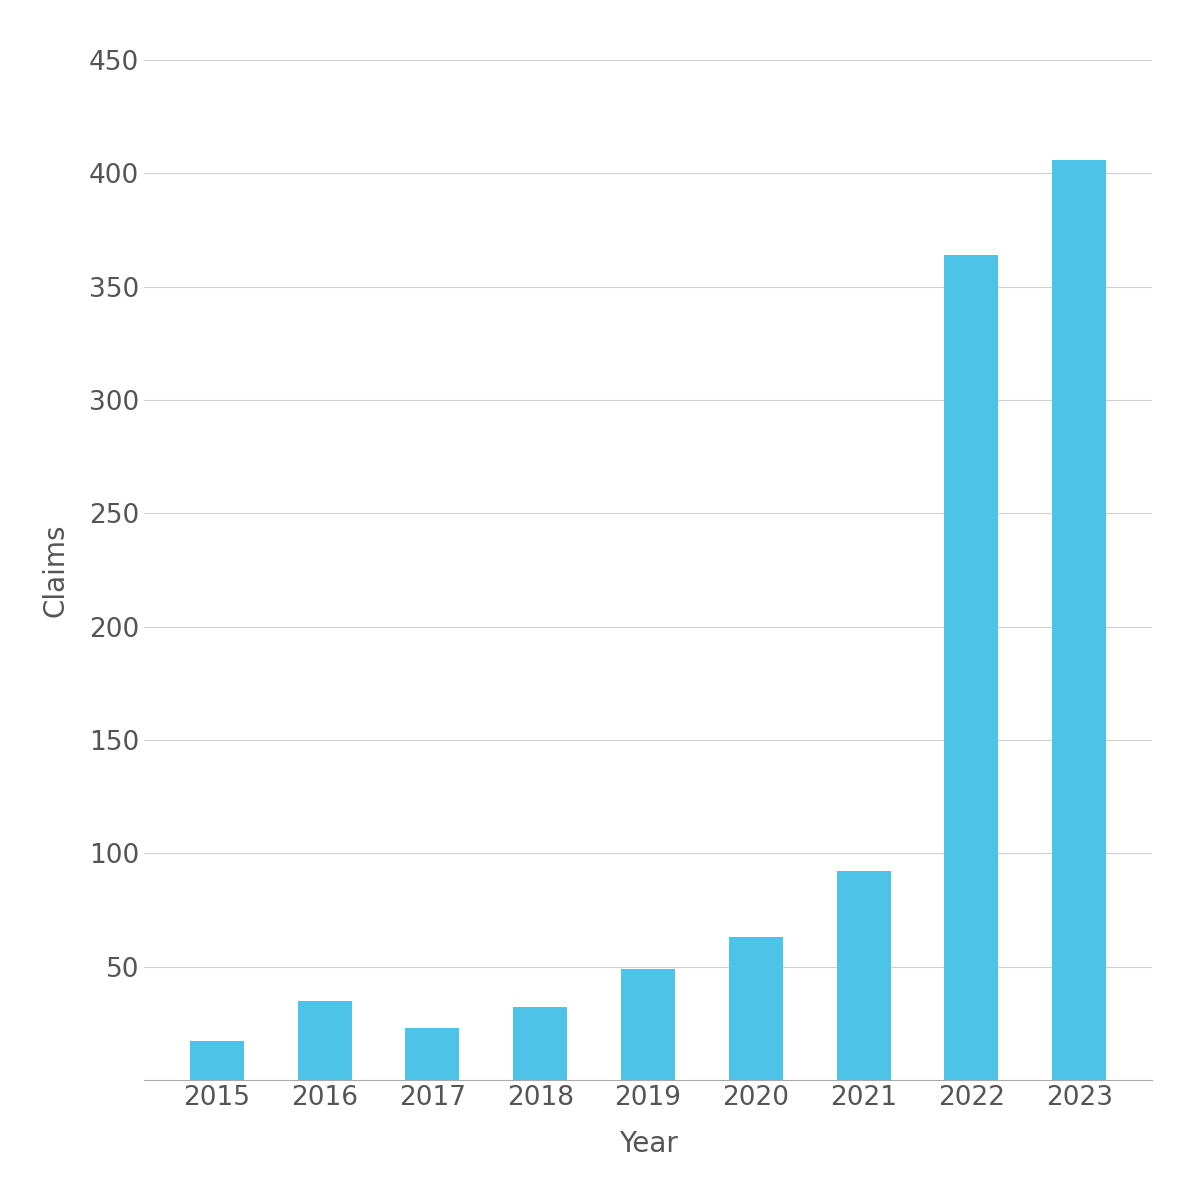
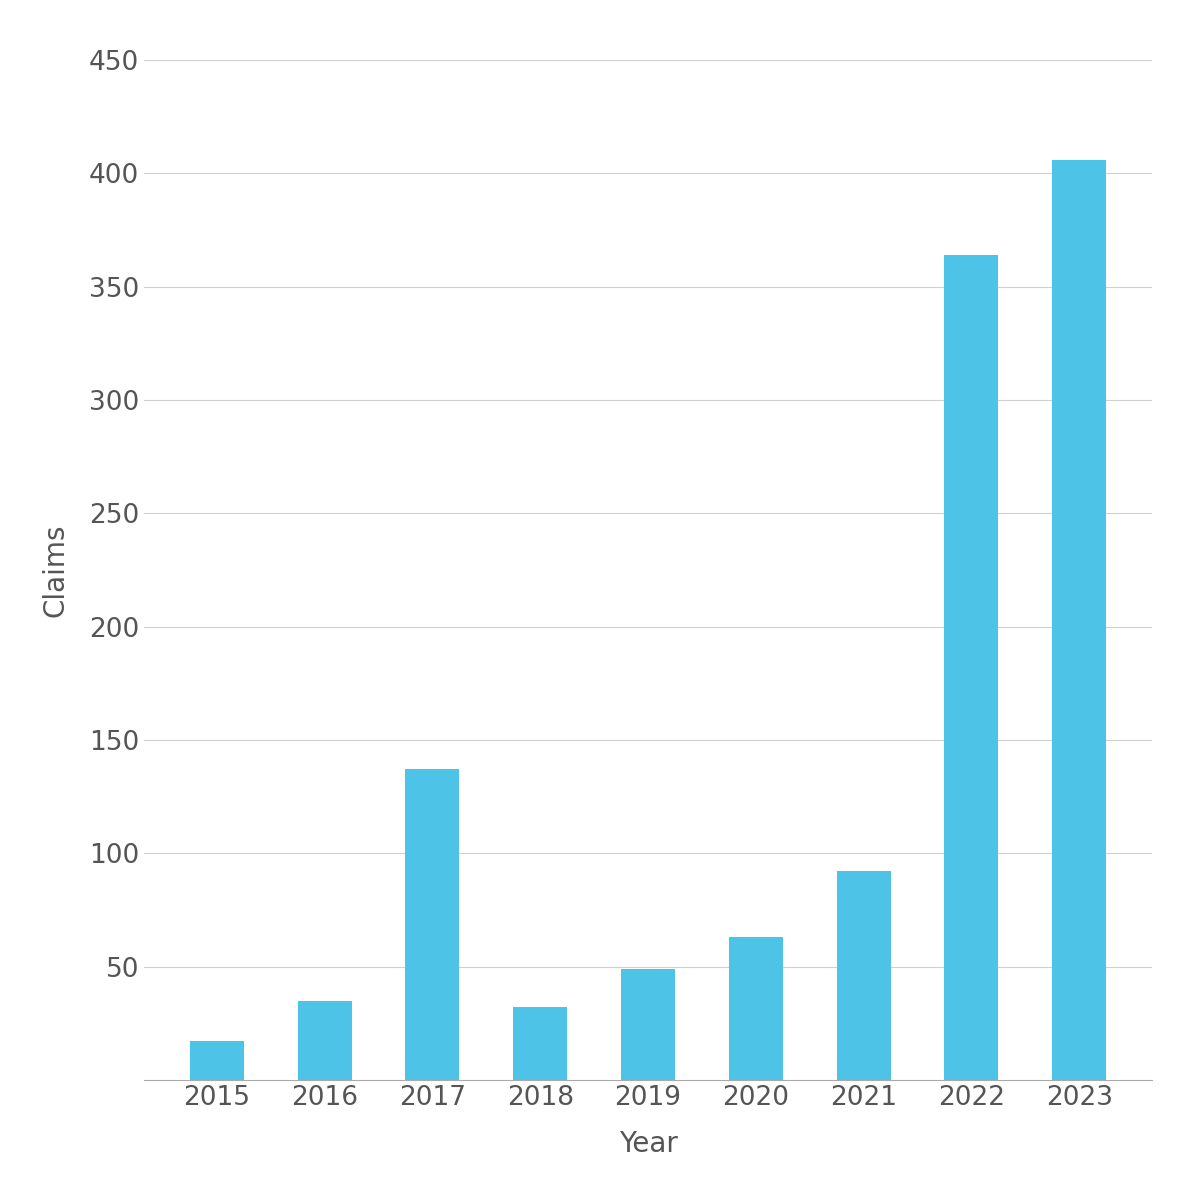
2017: 23 -> 137
